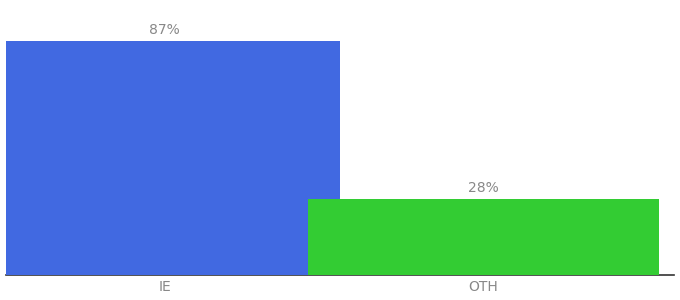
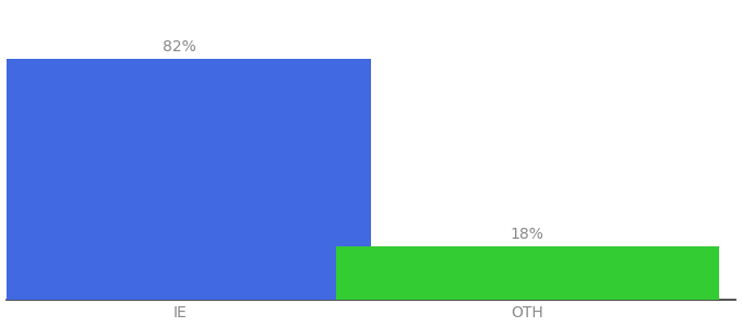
IE: 87% -> 82%
OTH: 28% -> 18%
